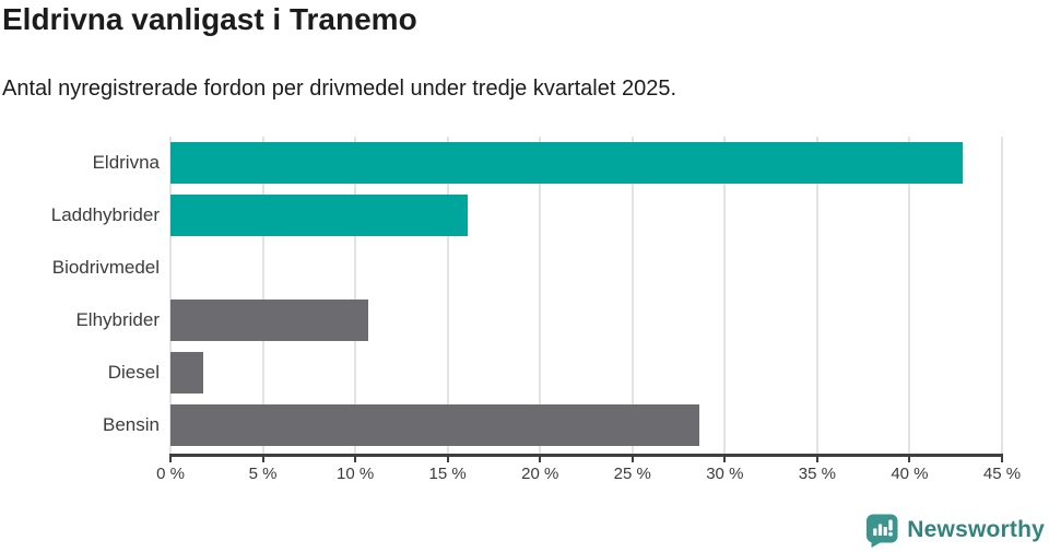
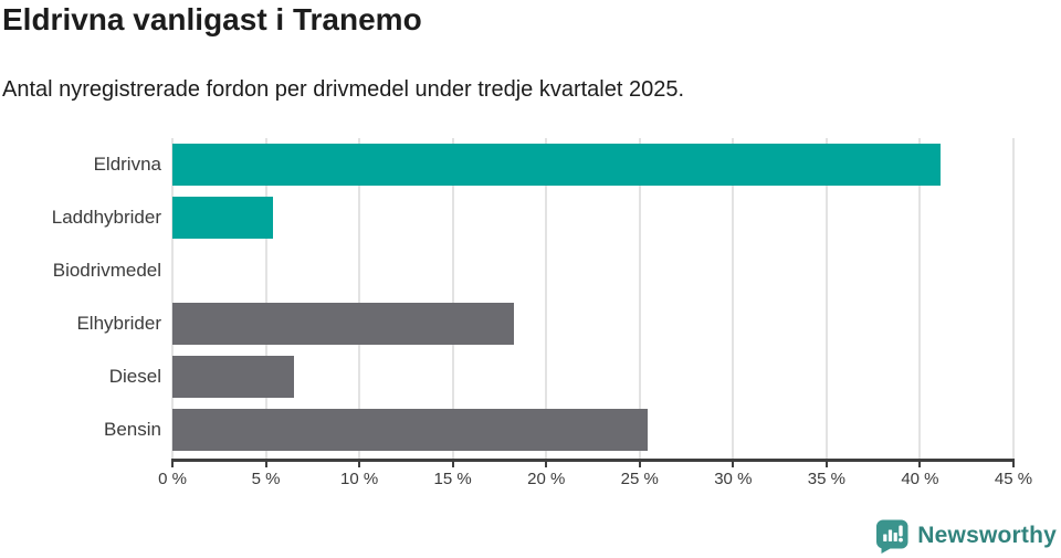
Eldrivna: 42.9% -> 41.1%
Laddhybrider: 16.1% -> 5.4%
Elhybrider: 10.7% -> 18.3%
Diesel: 1.8% -> 6.5%
Bensin: 28.6% -> 25.4%
